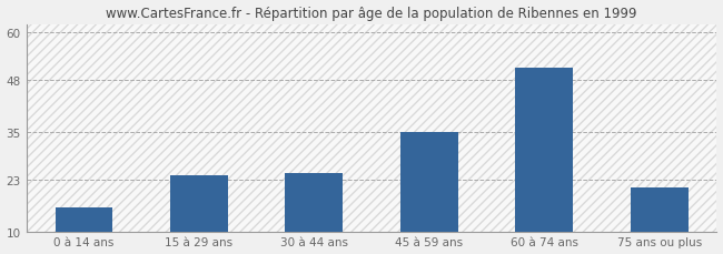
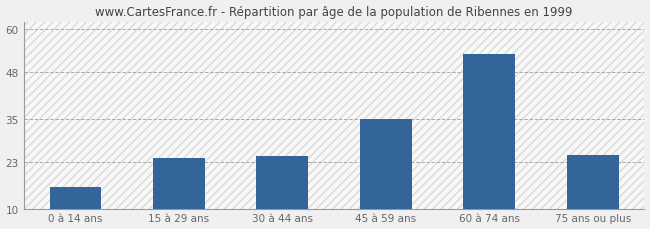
60 à 74 ans: 51.0 -> 53.0
75 ans ou plus: 21.0 -> 25.0
